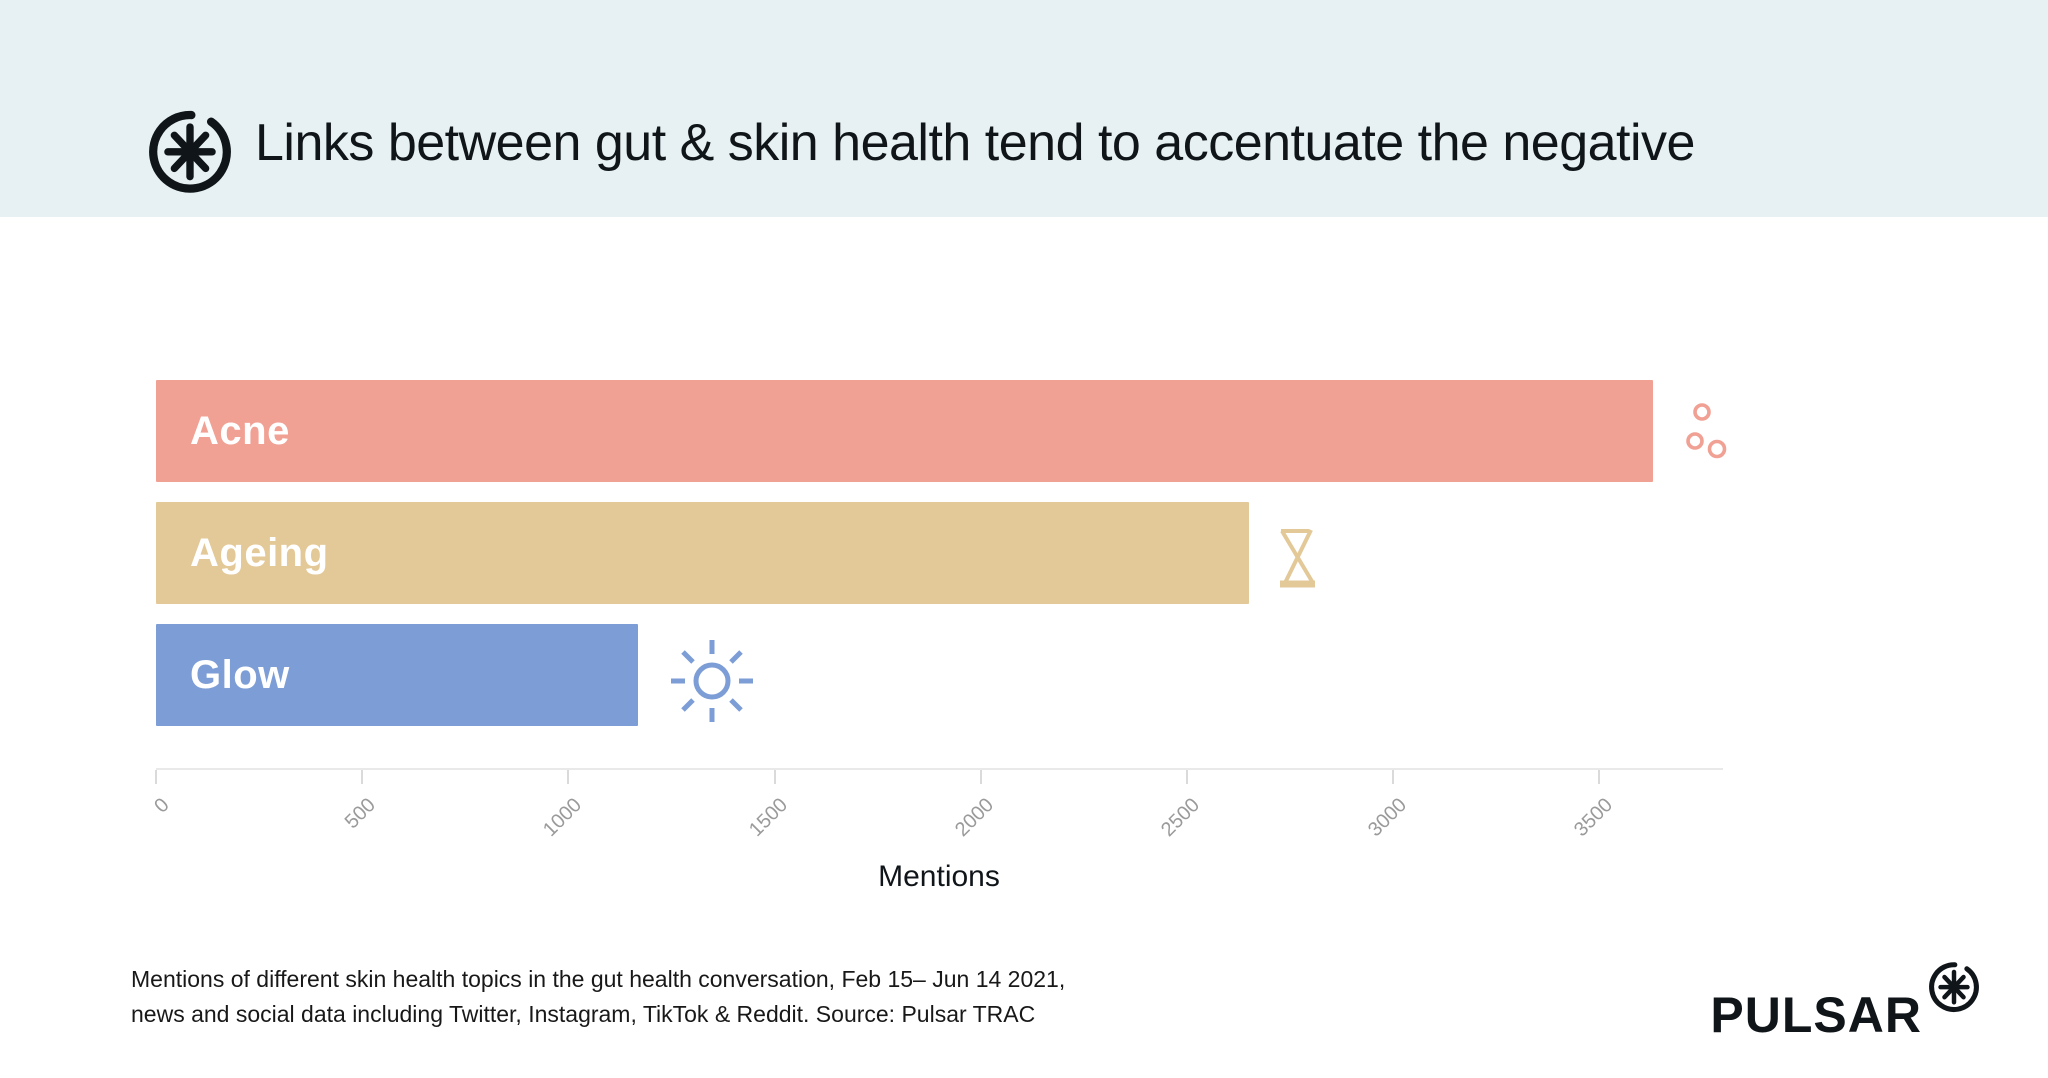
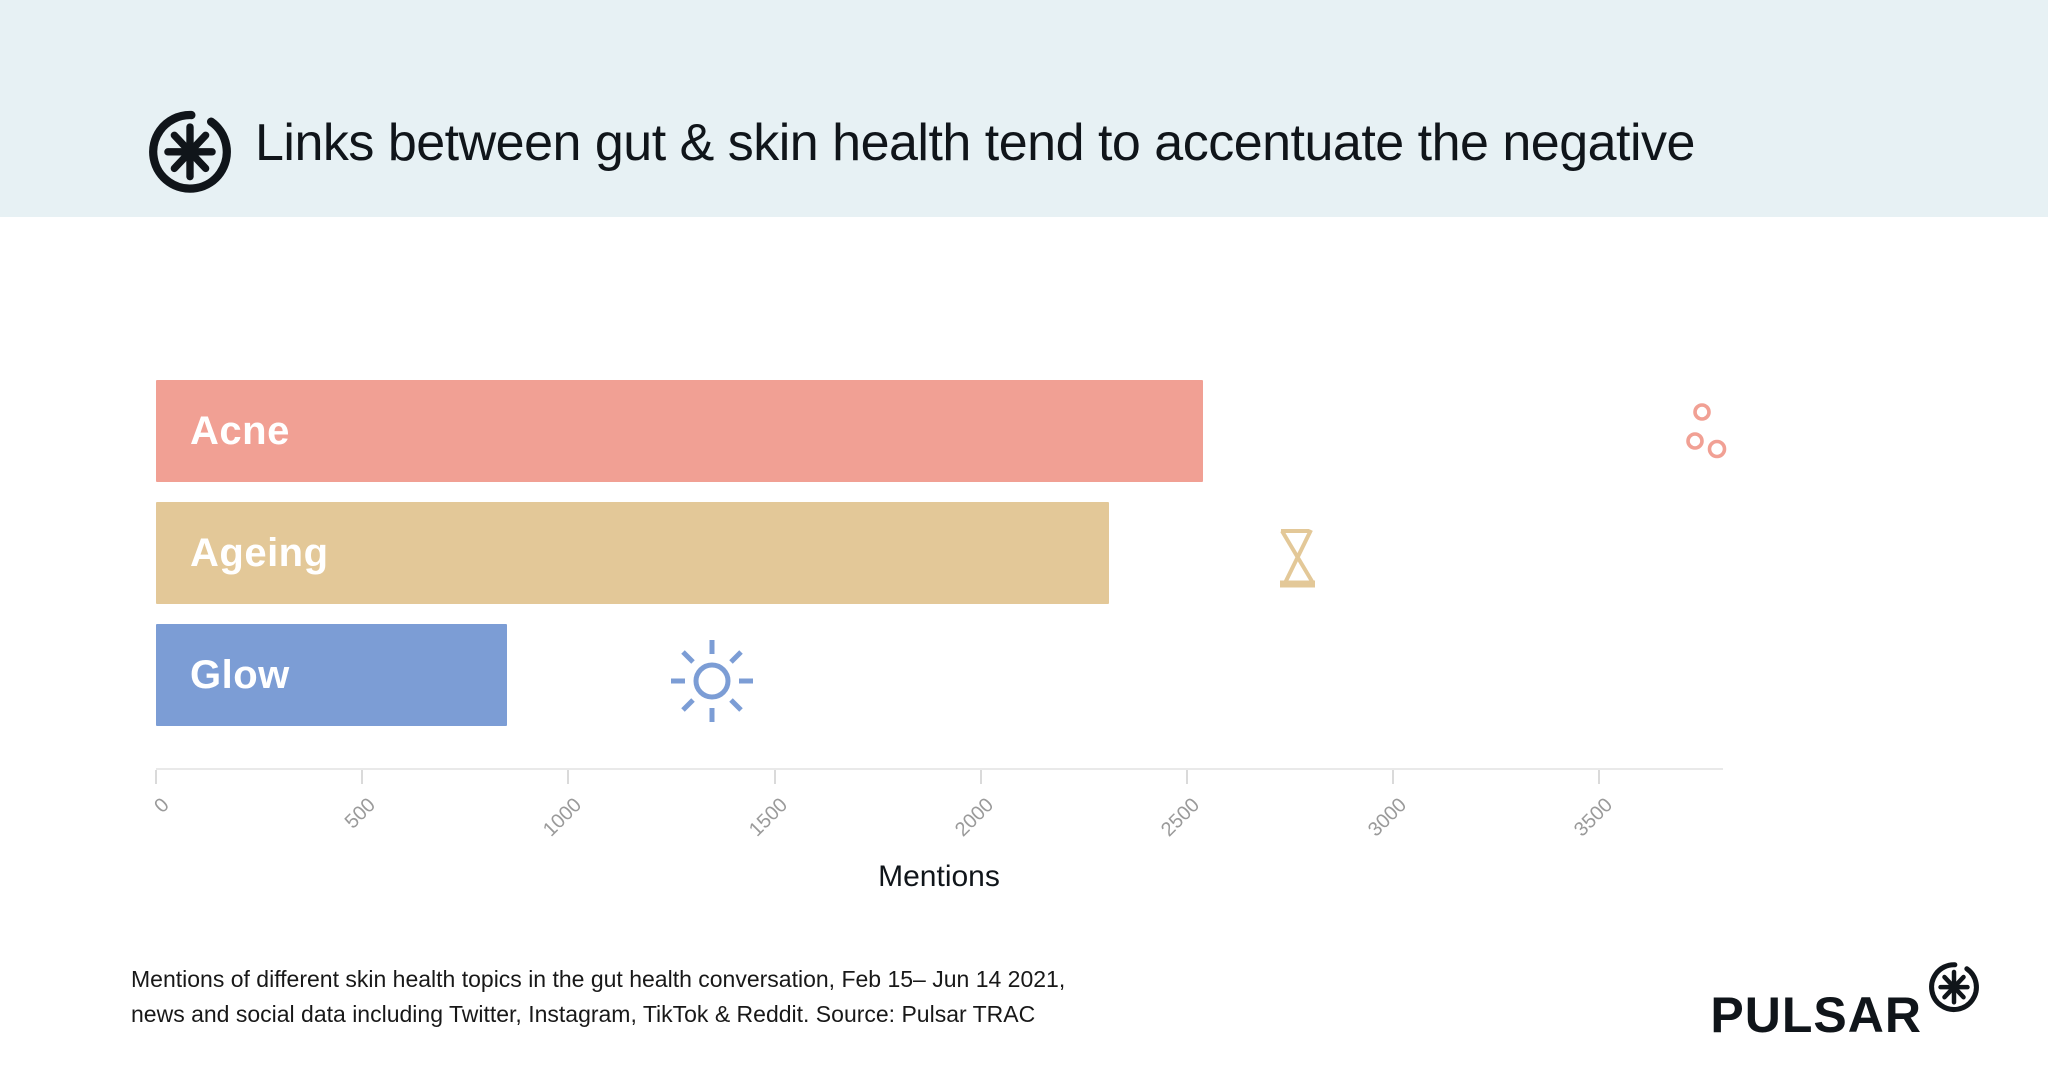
Acne: 3630 -> 2540
Ageing: 2650 -> 2310
Glow: 1170 -> 850
